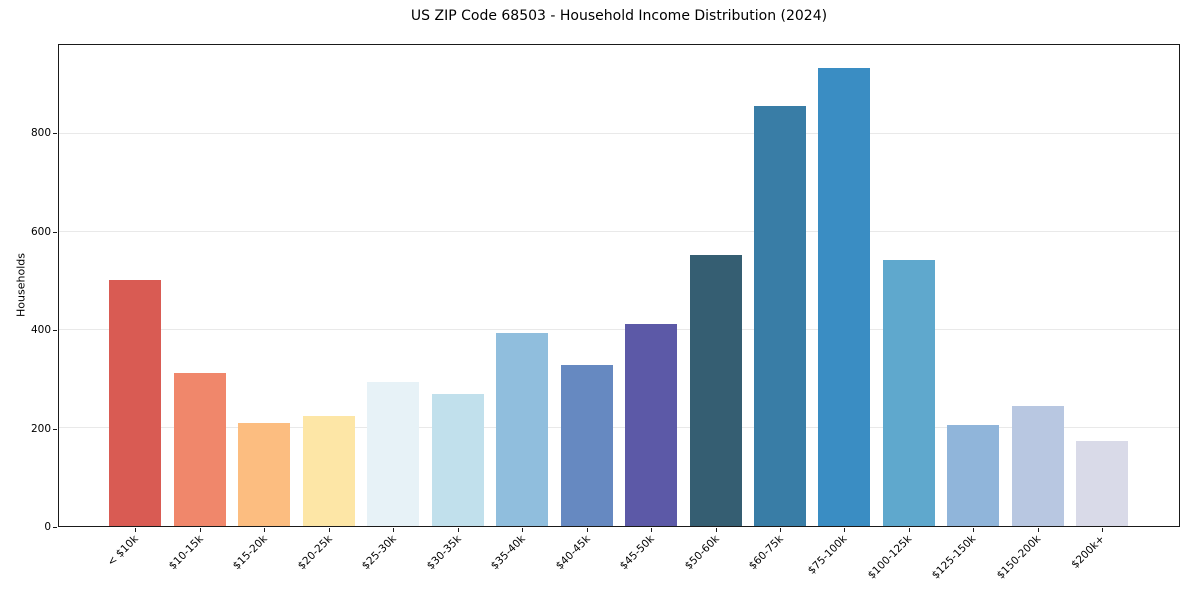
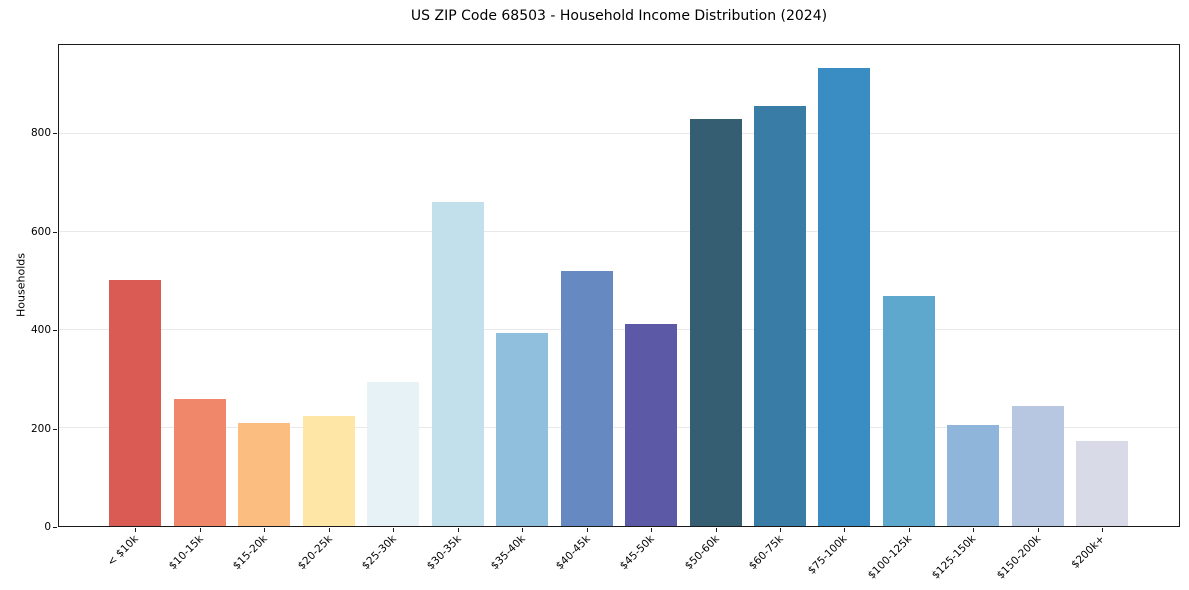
$10-15k: 310 -> 260
$30-35k: 270 -> 660
$40-45k: 330 -> 520
$50-60k: 550 -> 830
$100-125k: 540 -> 470
